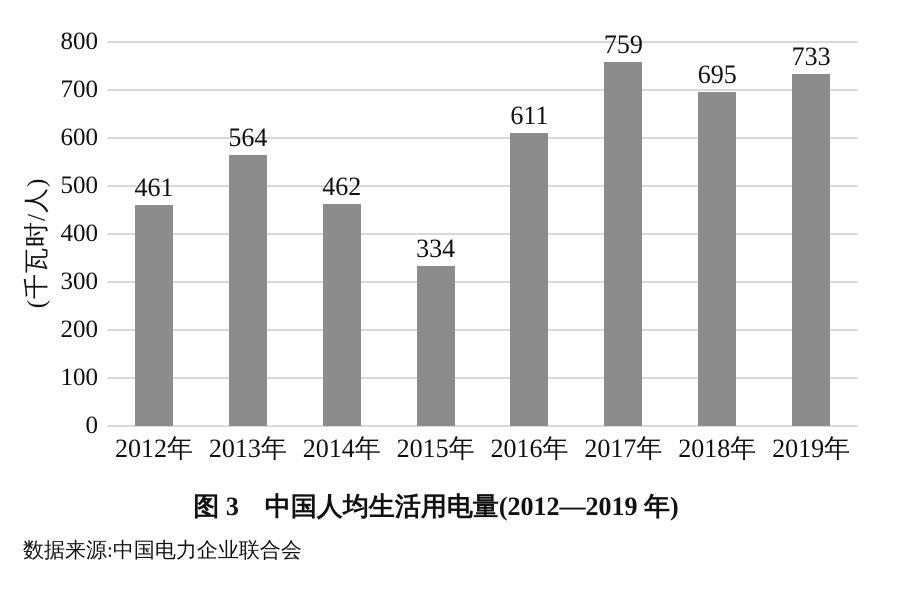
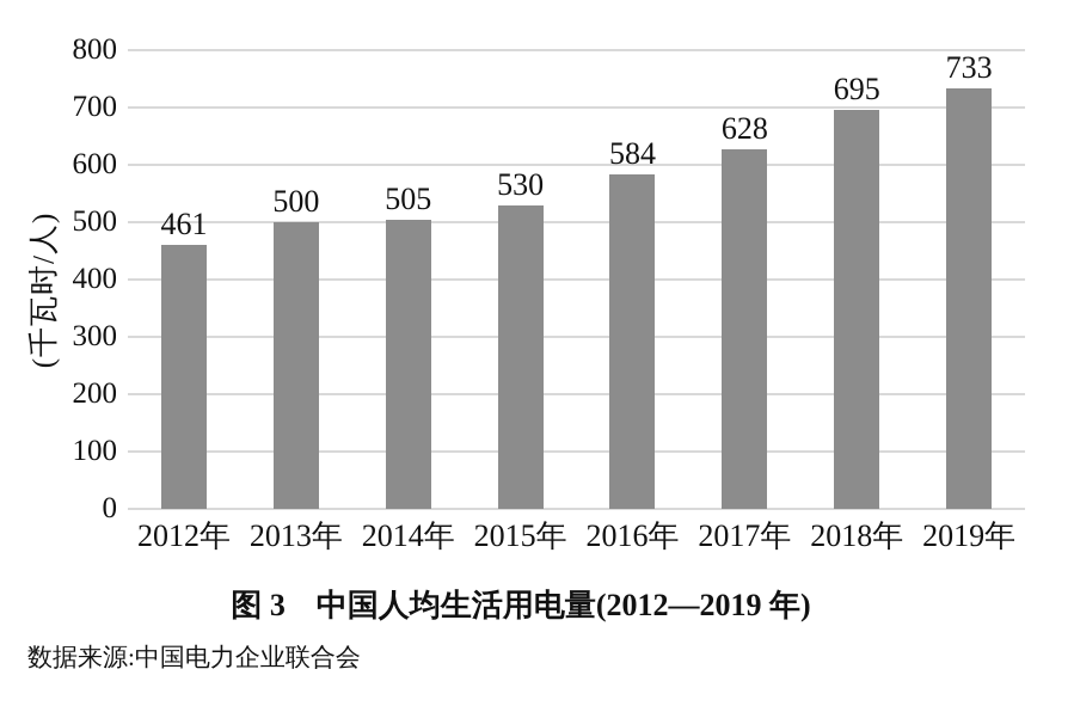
2013年: 564 -> 500
2014年: 462 -> 505
2015年: 334 -> 530
2016年: 611 -> 584
2017年: 759 -> 628
